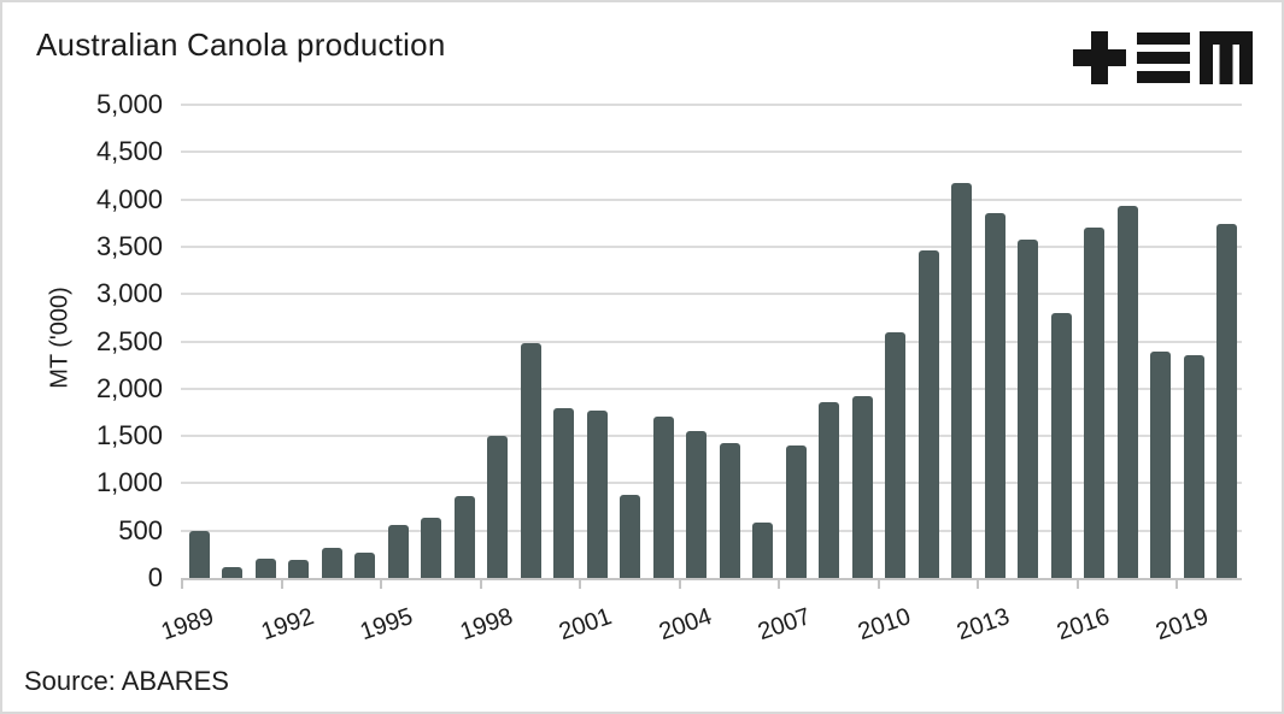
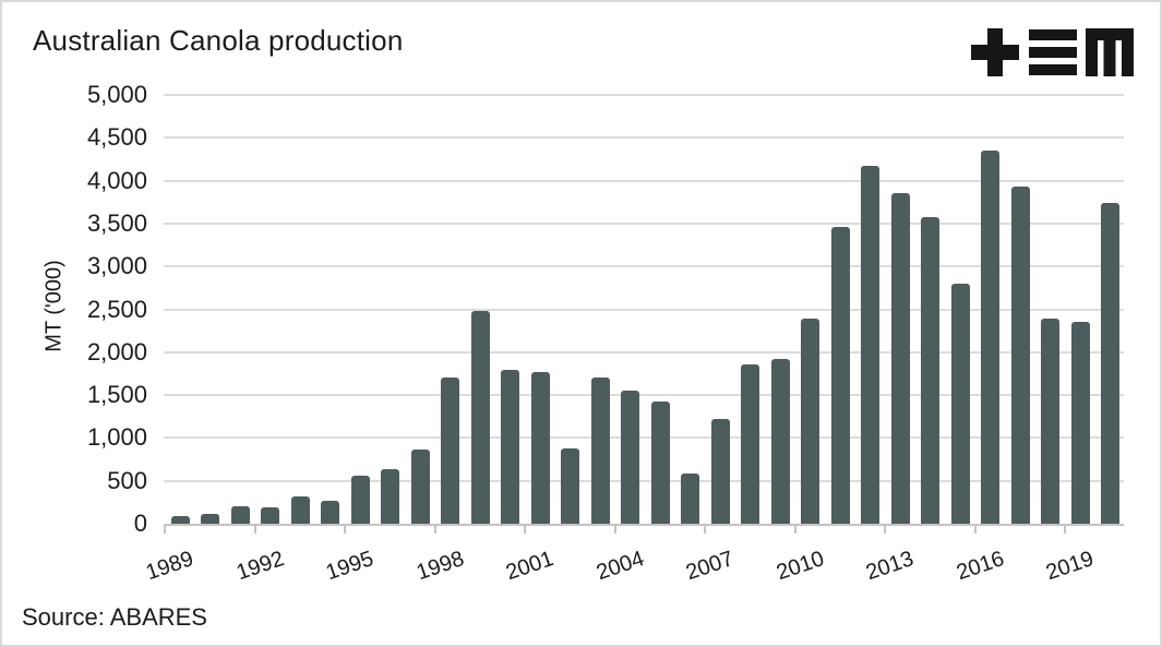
1989: 500 -> 100
1998: 1500 -> 1700
2007: 1400 -> 1200
2010: 2600 -> 2400
2016: 3700 -> 4400
